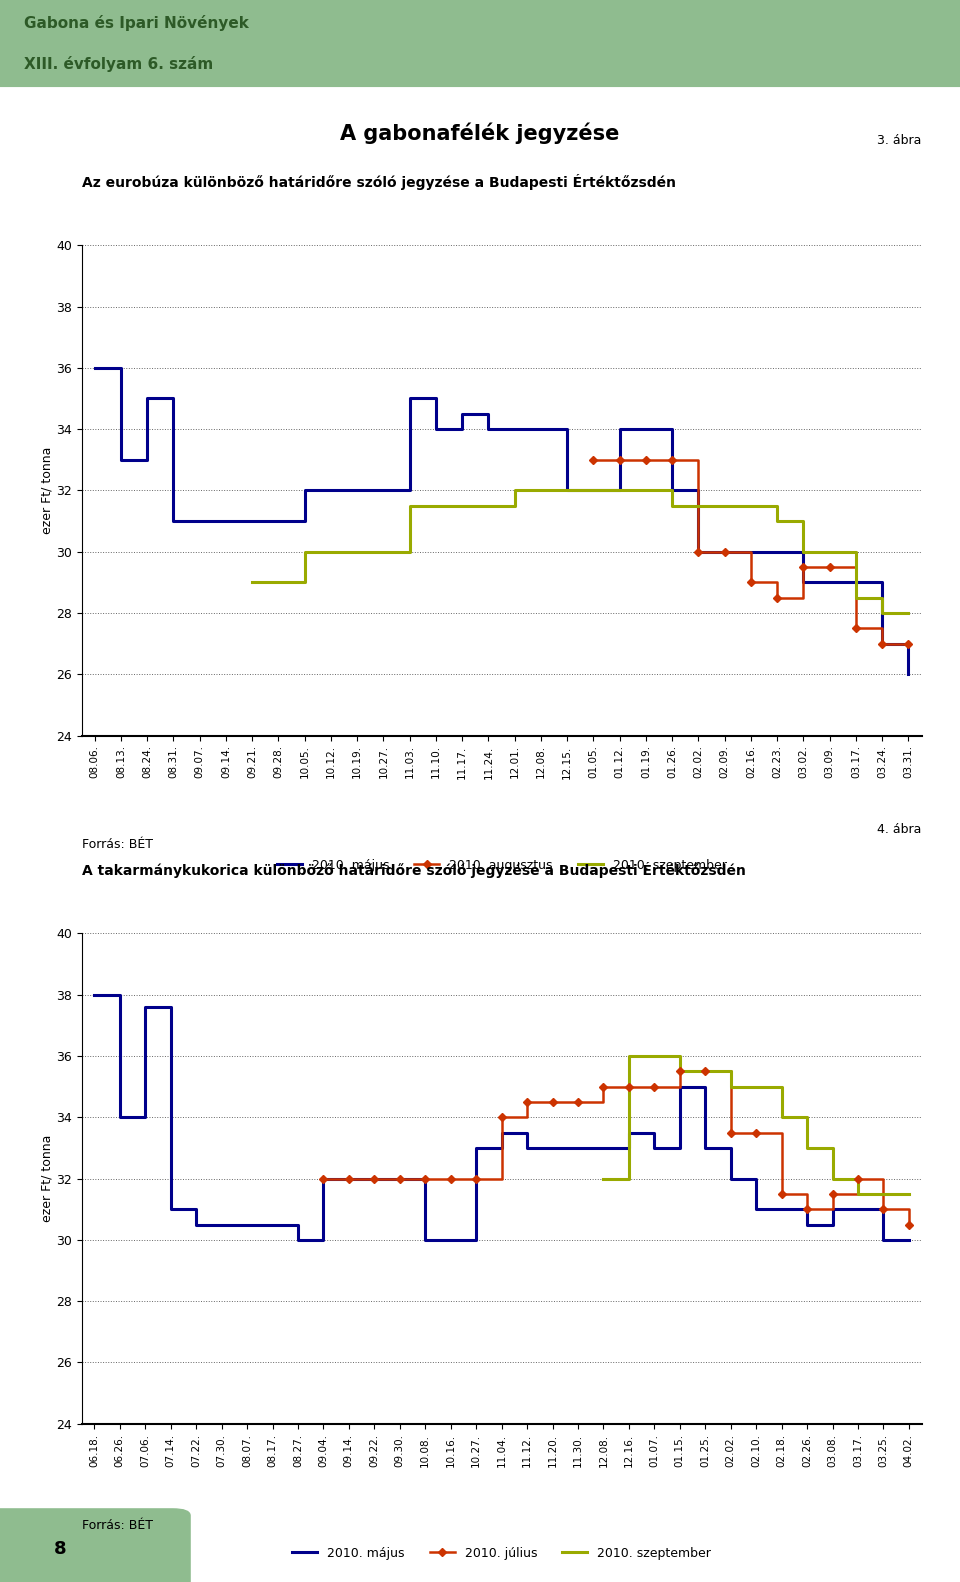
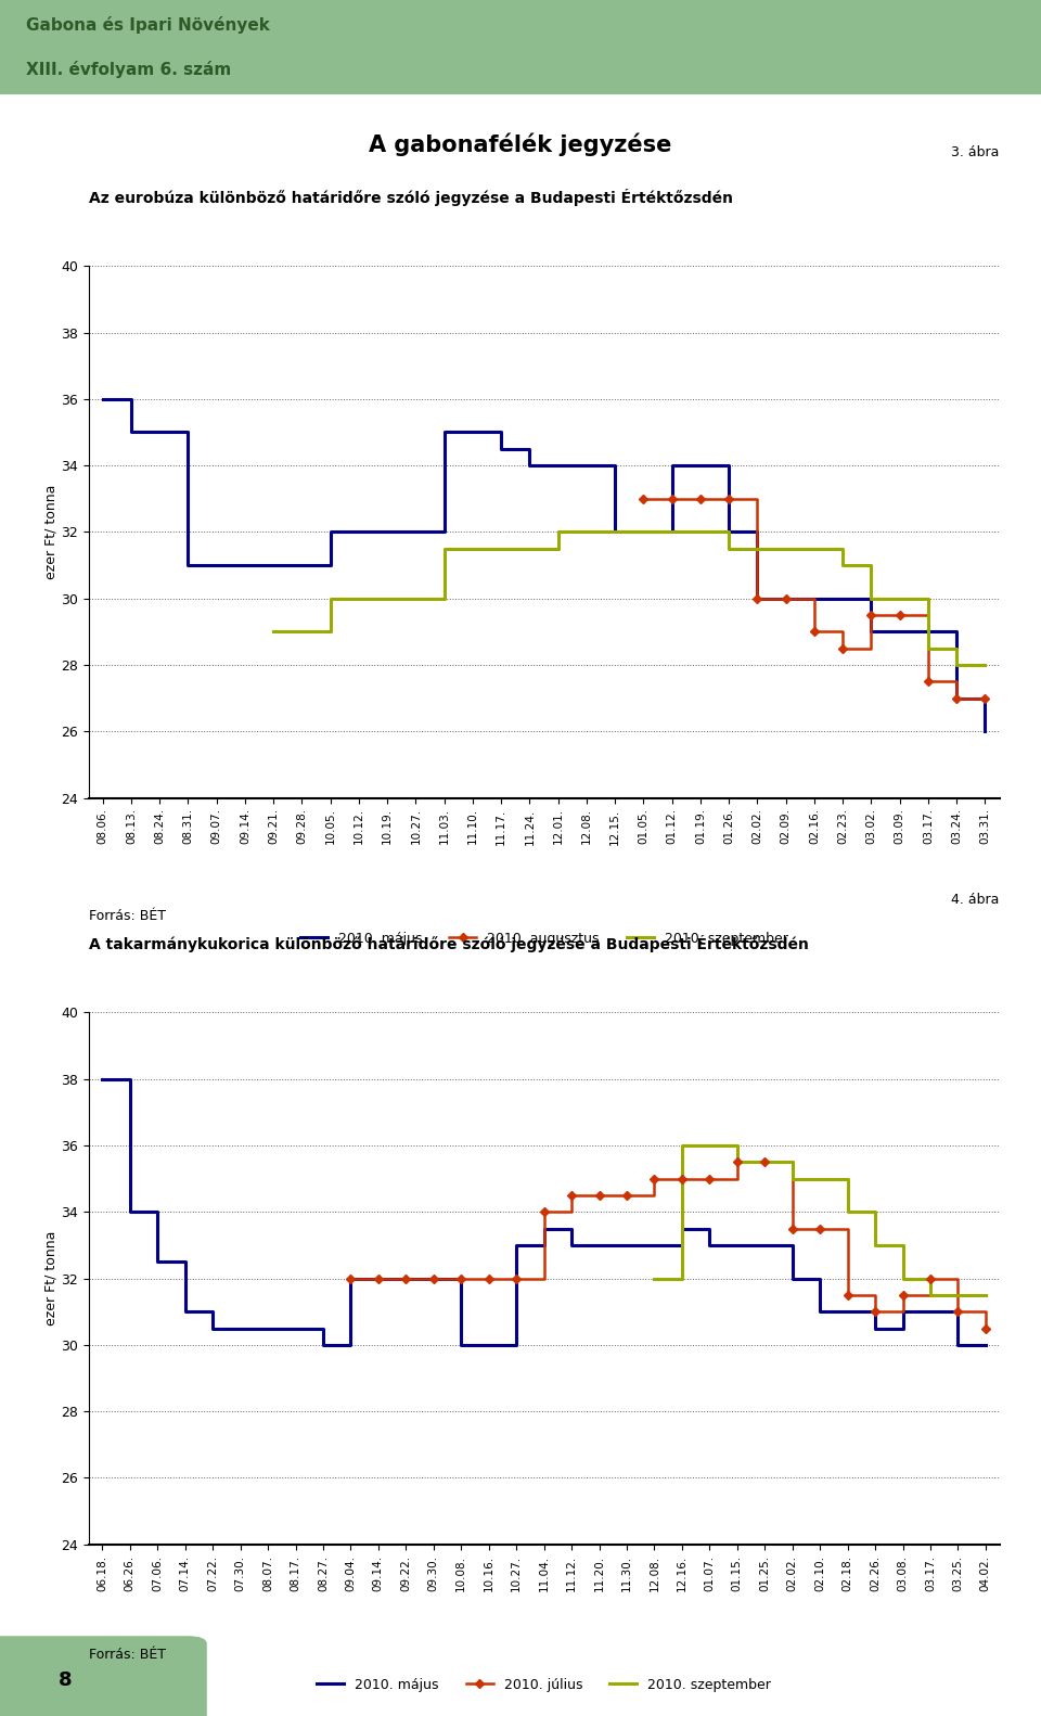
2010. május/08.13.: 33.0 -> 35.0
2010. május/11.10.: 34.0 -> 35.0
2010. május/07.06.: 37.6 -> 32.5
2010. május/01.15.: 35.0 -> 33.0
